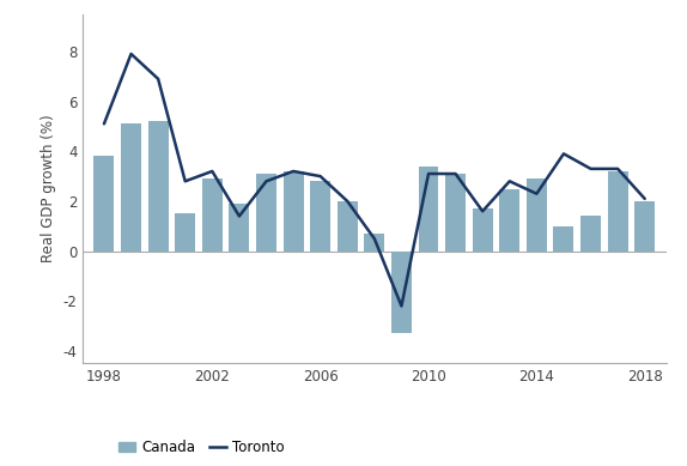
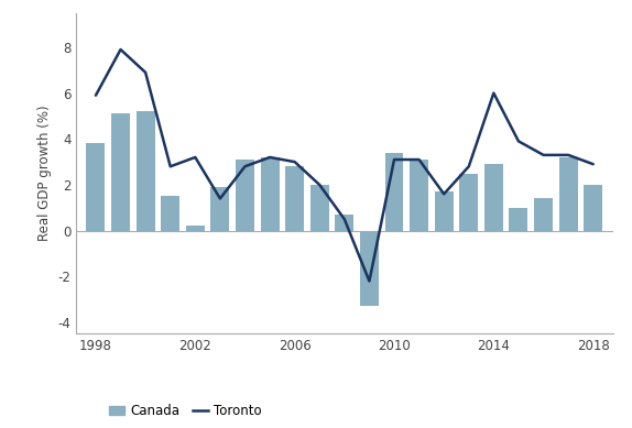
Toronto/1998: 5.1 -> 5.9
Canada/2002: 2.9 -> 0.2
Toronto/2014: 2.3 -> 6.0
Toronto/2018: 2.1 -> 2.9
